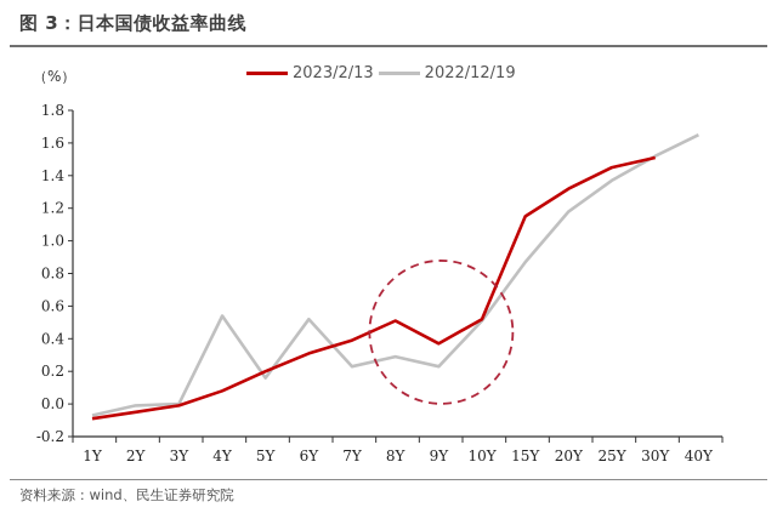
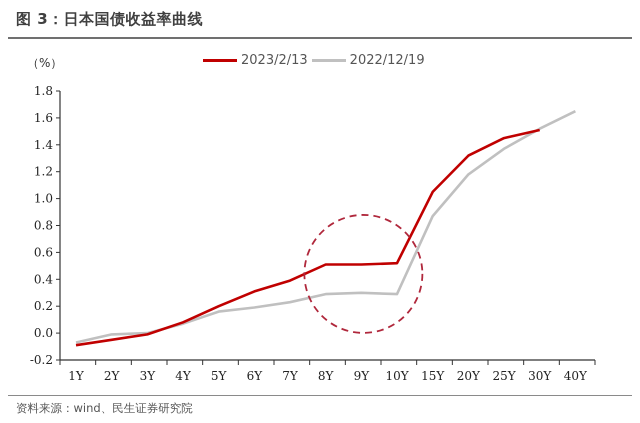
2022/12/19/4Y: 0.54 -> 0.07
2022/12/19/6Y: 0.52 -> 0.19
2023/2/13/9Y: 0.37 -> 0.51
2022/12/19/9Y: 0.23 -> 0.30
2022/12/19/10Y: 0.51 -> 0.29
2023/2/13/15Y: 1.15 -> 1.05
